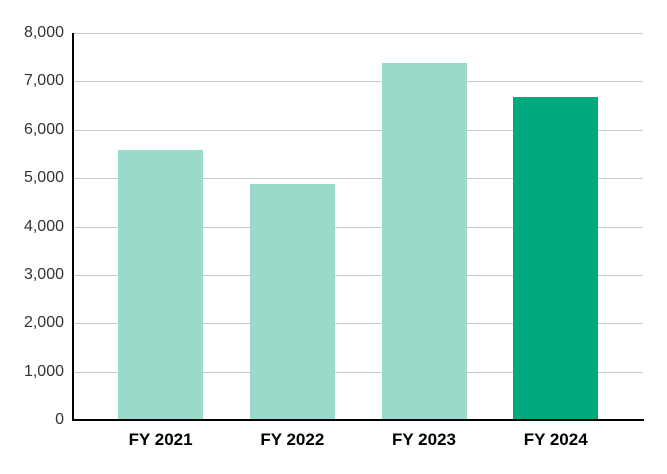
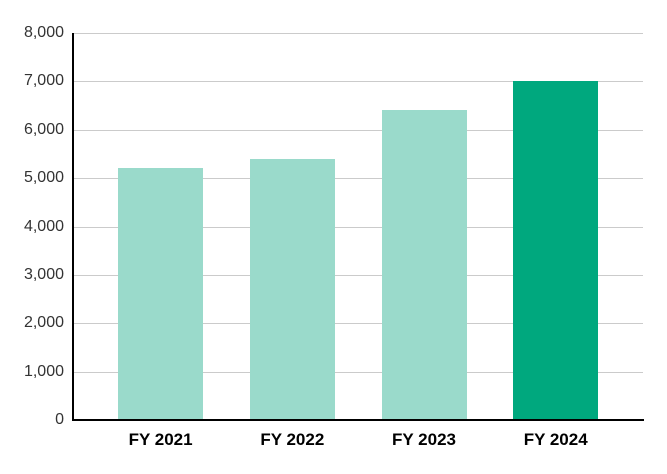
FY 2021: 5600 -> 5200
FY 2022: 4900 -> 5400
FY 2023: 7400 -> 6400
FY 2024: 6700 -> 7000
